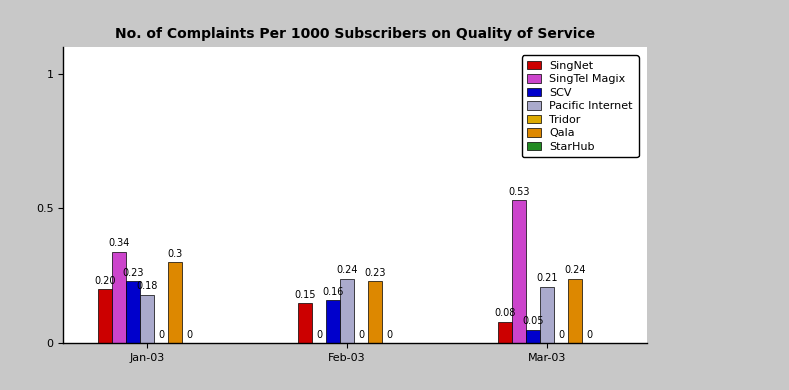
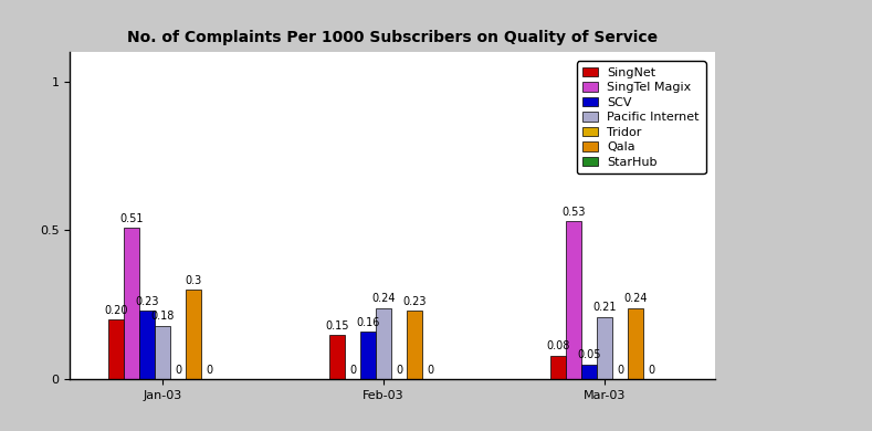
SingTel Magix/Jan-03: 0.34 -> 0.51
